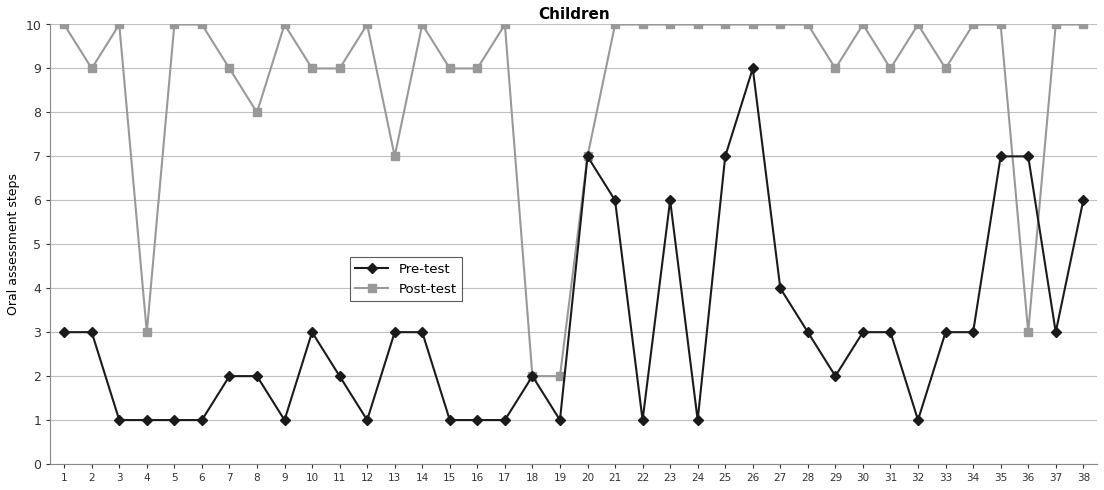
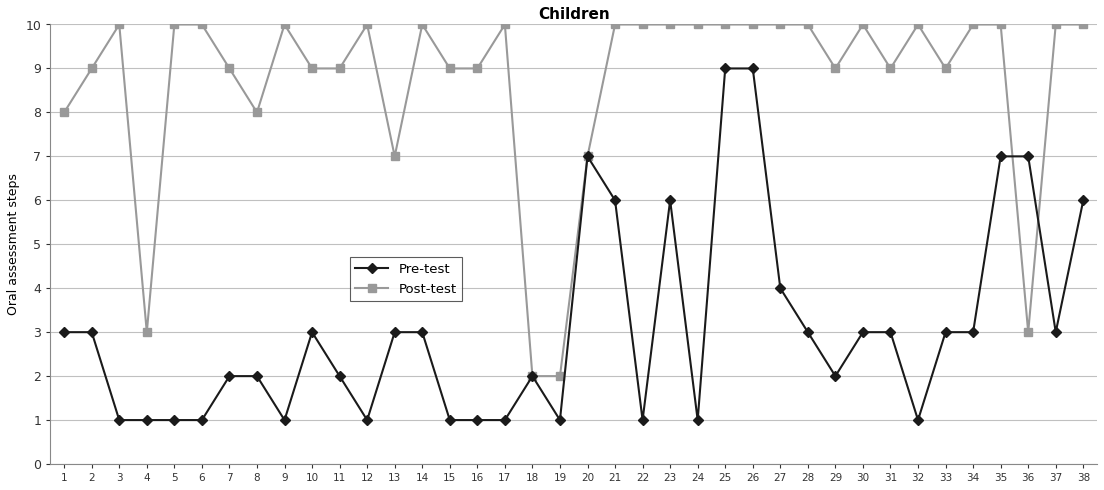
Post-test/1: 10 -> 8
Pre-test/25: 7 -> 9
